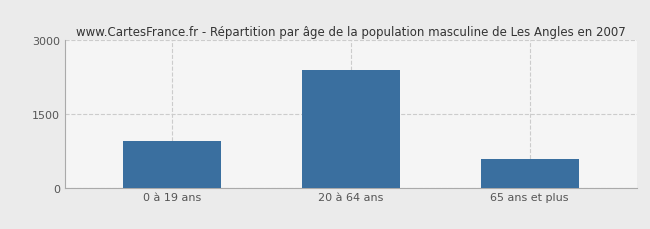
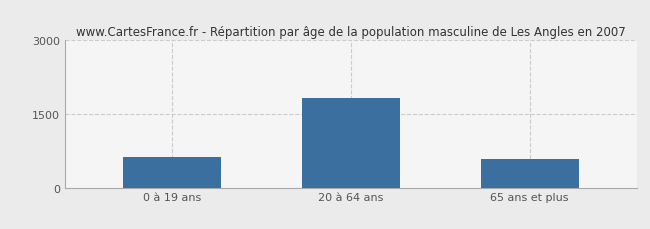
0 à 19 ans: 950 -> 620
20 à 64 ans: 2400 -> 1820
